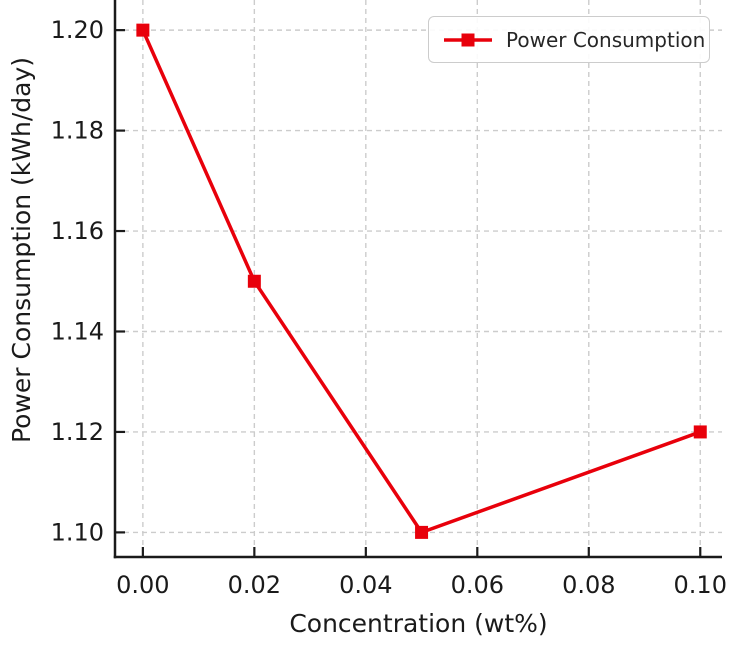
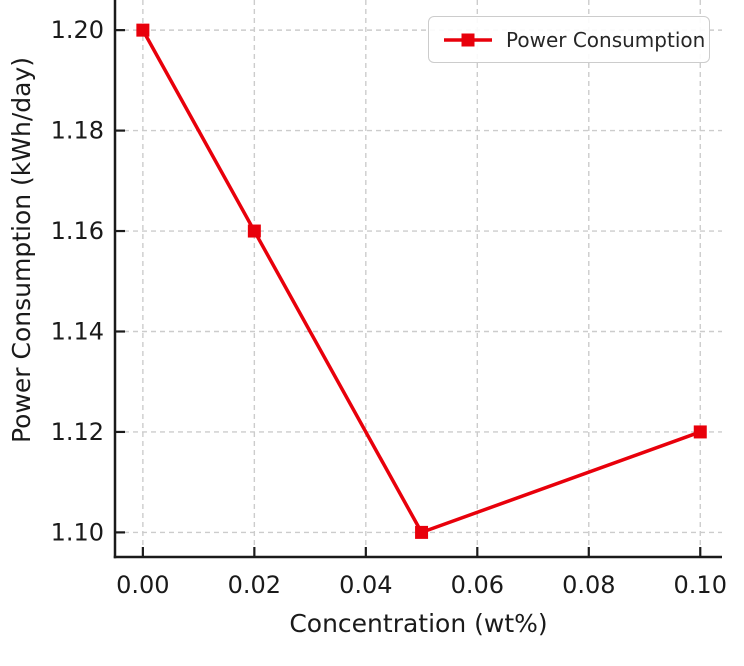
0.02: 1.15 -> 1.16
